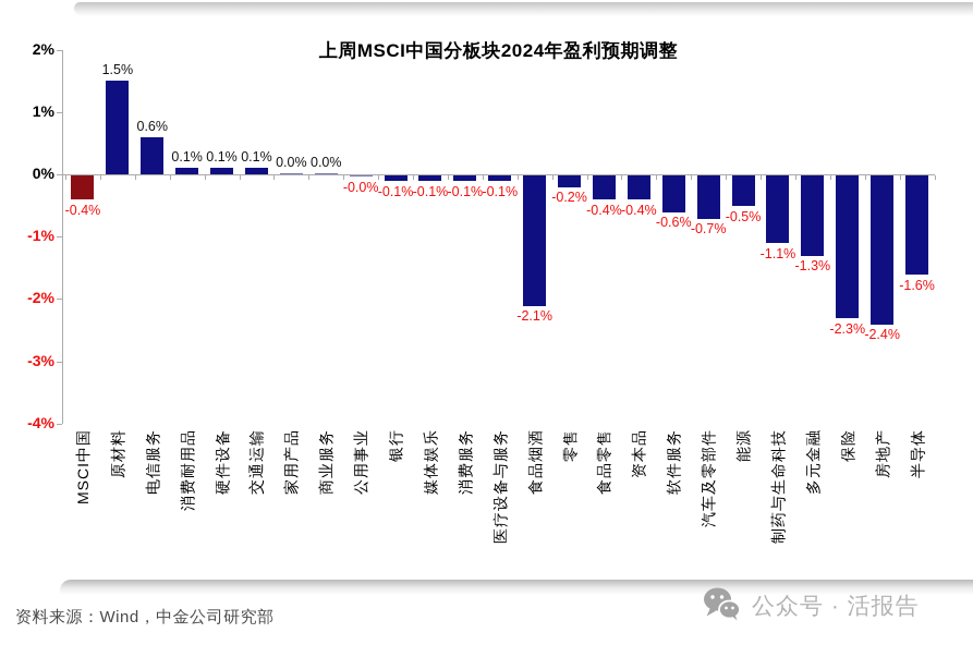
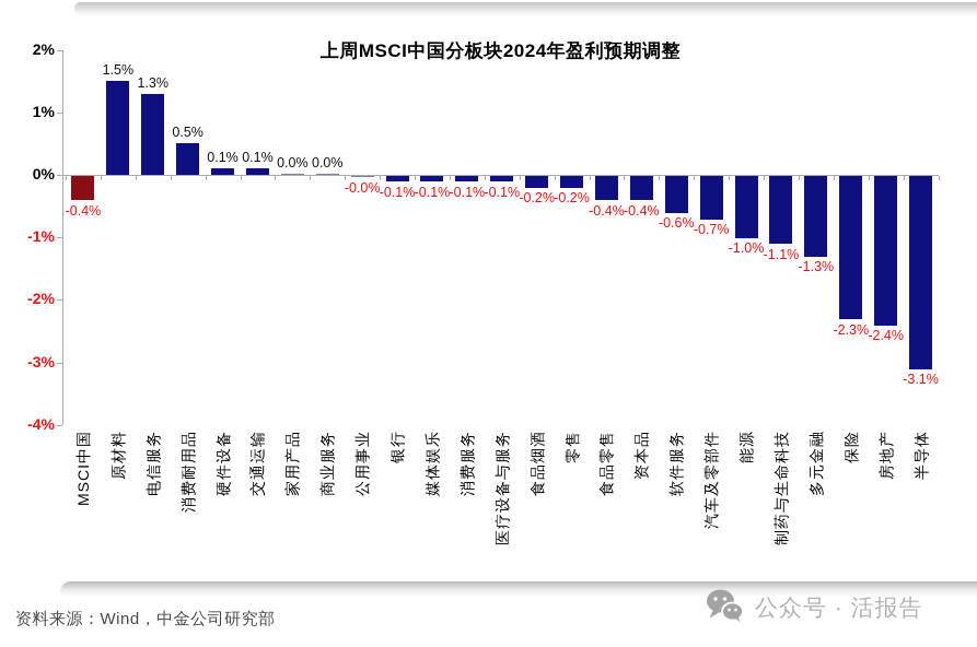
电信服务: 0.6% -> 1.3%
消费耐用品: 0.1% -> 0.5%
食品烟酒: -2.1% -> -0.2%
能源: -0.5% -> -1.0%
半导体: -1.6% -> -3.1%
